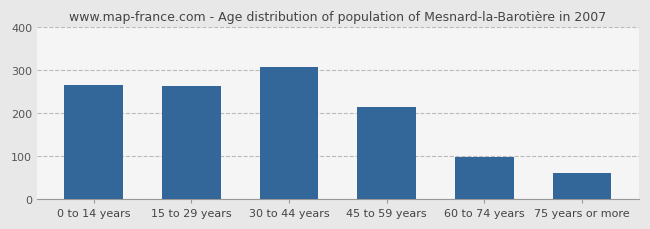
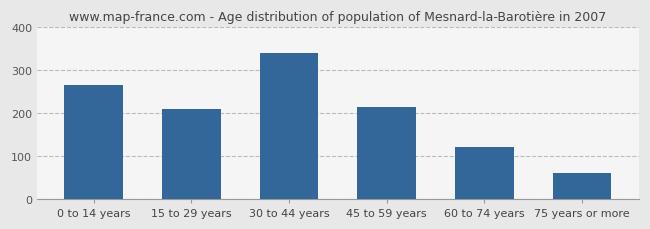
15 to 29 years: 262 -> 210
30 to 44 years: 308 -> 340
60 to 74 years: 97 -> 120
